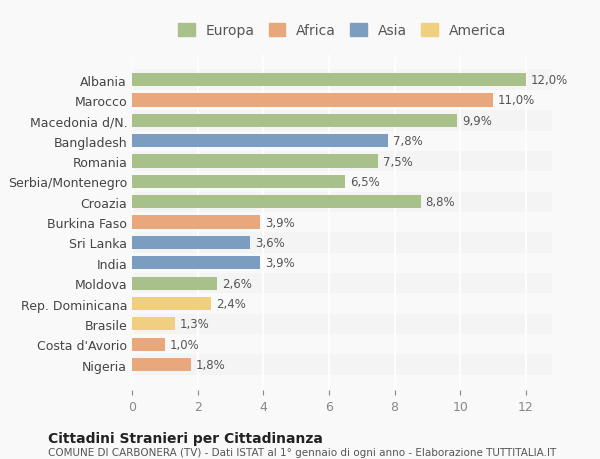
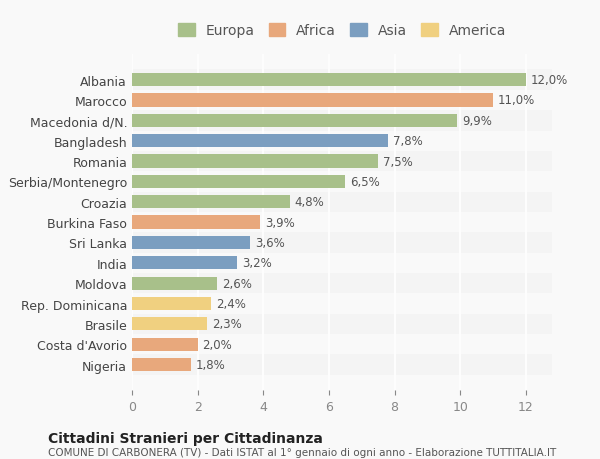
Croazia: 8,8% -> 4,8%
India: 3,9% -> 3,2%
Brasile: 1,3% -> 2,3%
Costa d'Avorio: 1,0% -> 2,0%
